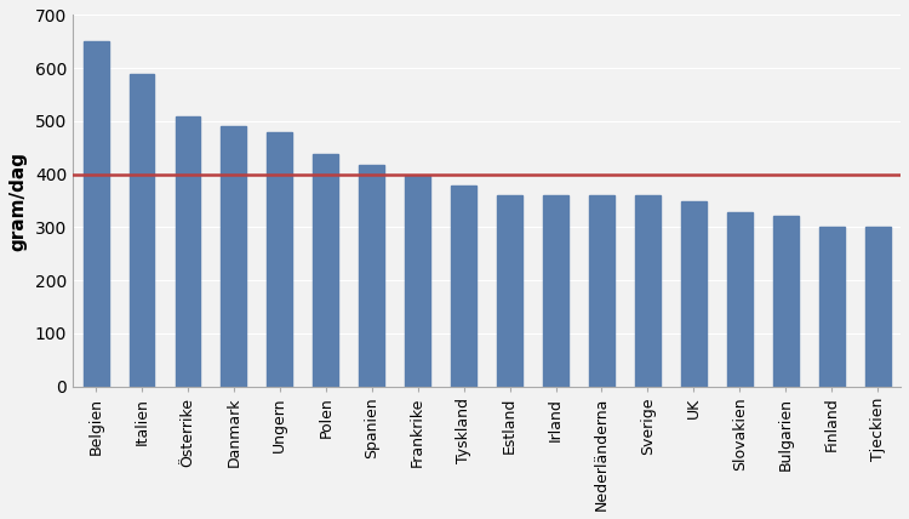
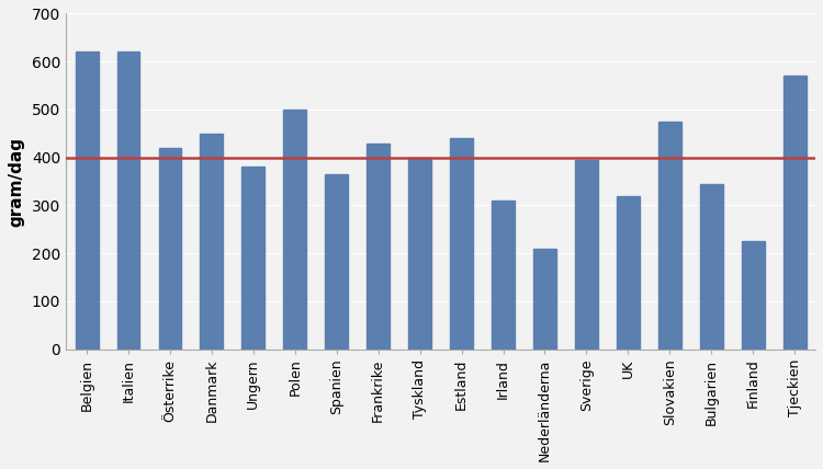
Belgien: 650 -> 620
Italien: 590 -> 620
Österrike: 508 -> 420
Danmark: 490 -> 450
Ungern: 480 -> 380
Polen: 438 -> 500
Spanien: 418 -> 365
Frankrike: 398 -> 430
Tyskland: 378 -> 400
Estland: 360 -> 440
Irland: 360 -> 310
Nederländerna: 360 -> 210
Sverige: 360 -> 395
UK: 350 -> 320
Slovakien: 328 -> 475
Bulgarien: 322 -> 345
Finland: 300 -> 225
Tjeckien: 300 -> 570
